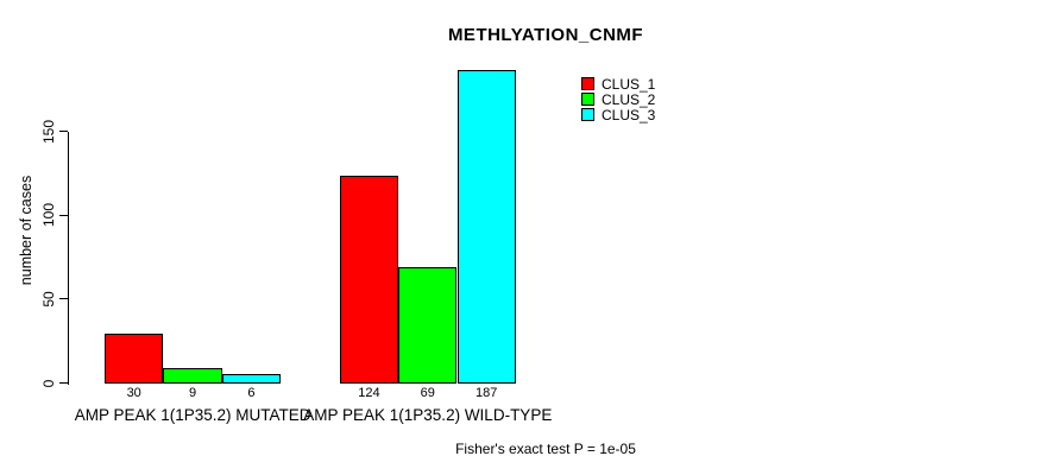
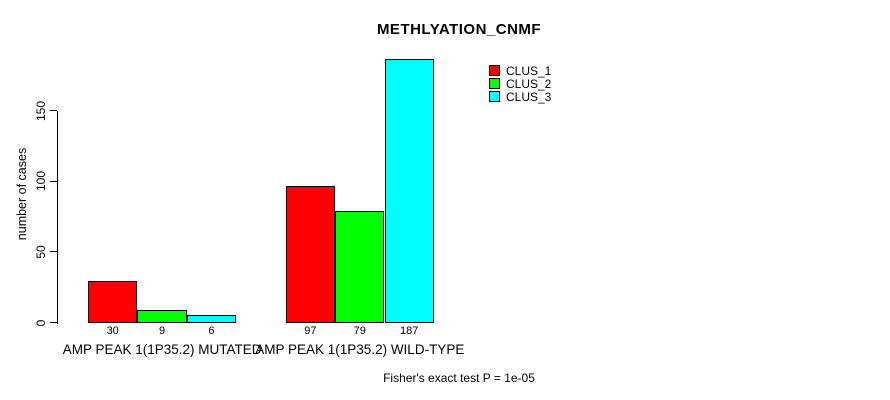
CLUS_1/AMP PEAK 1(1P35.2) WILD-TYPE: 124 -> 97
CLUS_2/AMP PEAK 1(1P35.2) WILD-TYPE: 69 -> 79
